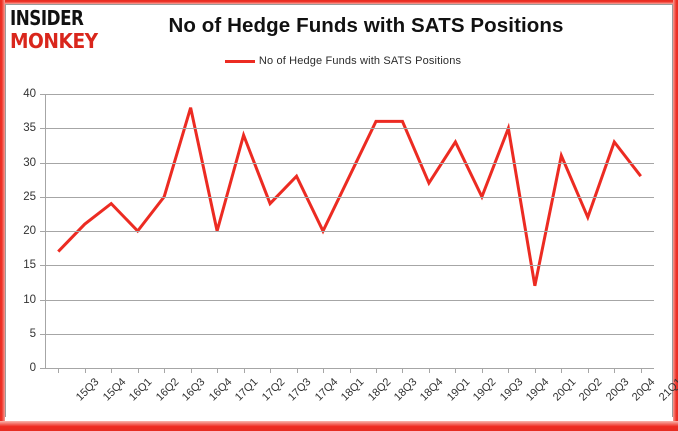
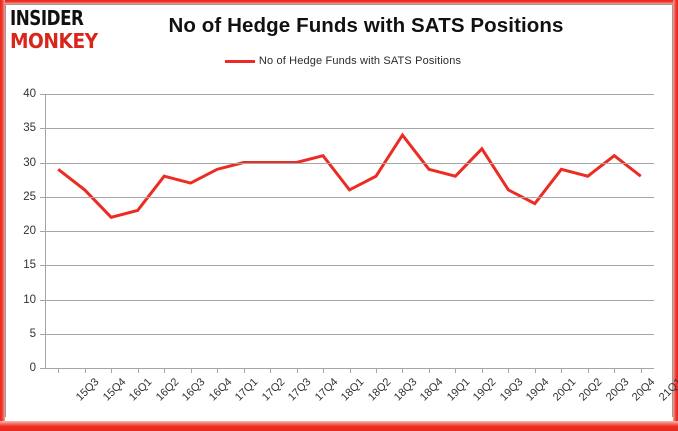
15Q3: 17 -> 29
15Q4: 21 -> 26
16Q1: 24 -> 22
16Q2: 20 -> 23
16Q3: 25 -> 28
16Q4: 38 -> 27
17Q1: 20 -> 29
17Q2: 34 -> 30
17Q3: 24 -> 30
17Q4: 28 -> 30
18Q1: 20 -> 31
18Q2: 28 -> 26
18Q3: 36 -> 28
18Q4: 36 -> 34
19Q1: 27 -> 29
19Q2: 33 -> 28
19Q3: 25 -> 32
19Q4: 35 -> 26
20Q1: 12 -> 24
20Q2: 31 -> 29
20Q3: 22 -> 28
20Q4: 33 -> 31
